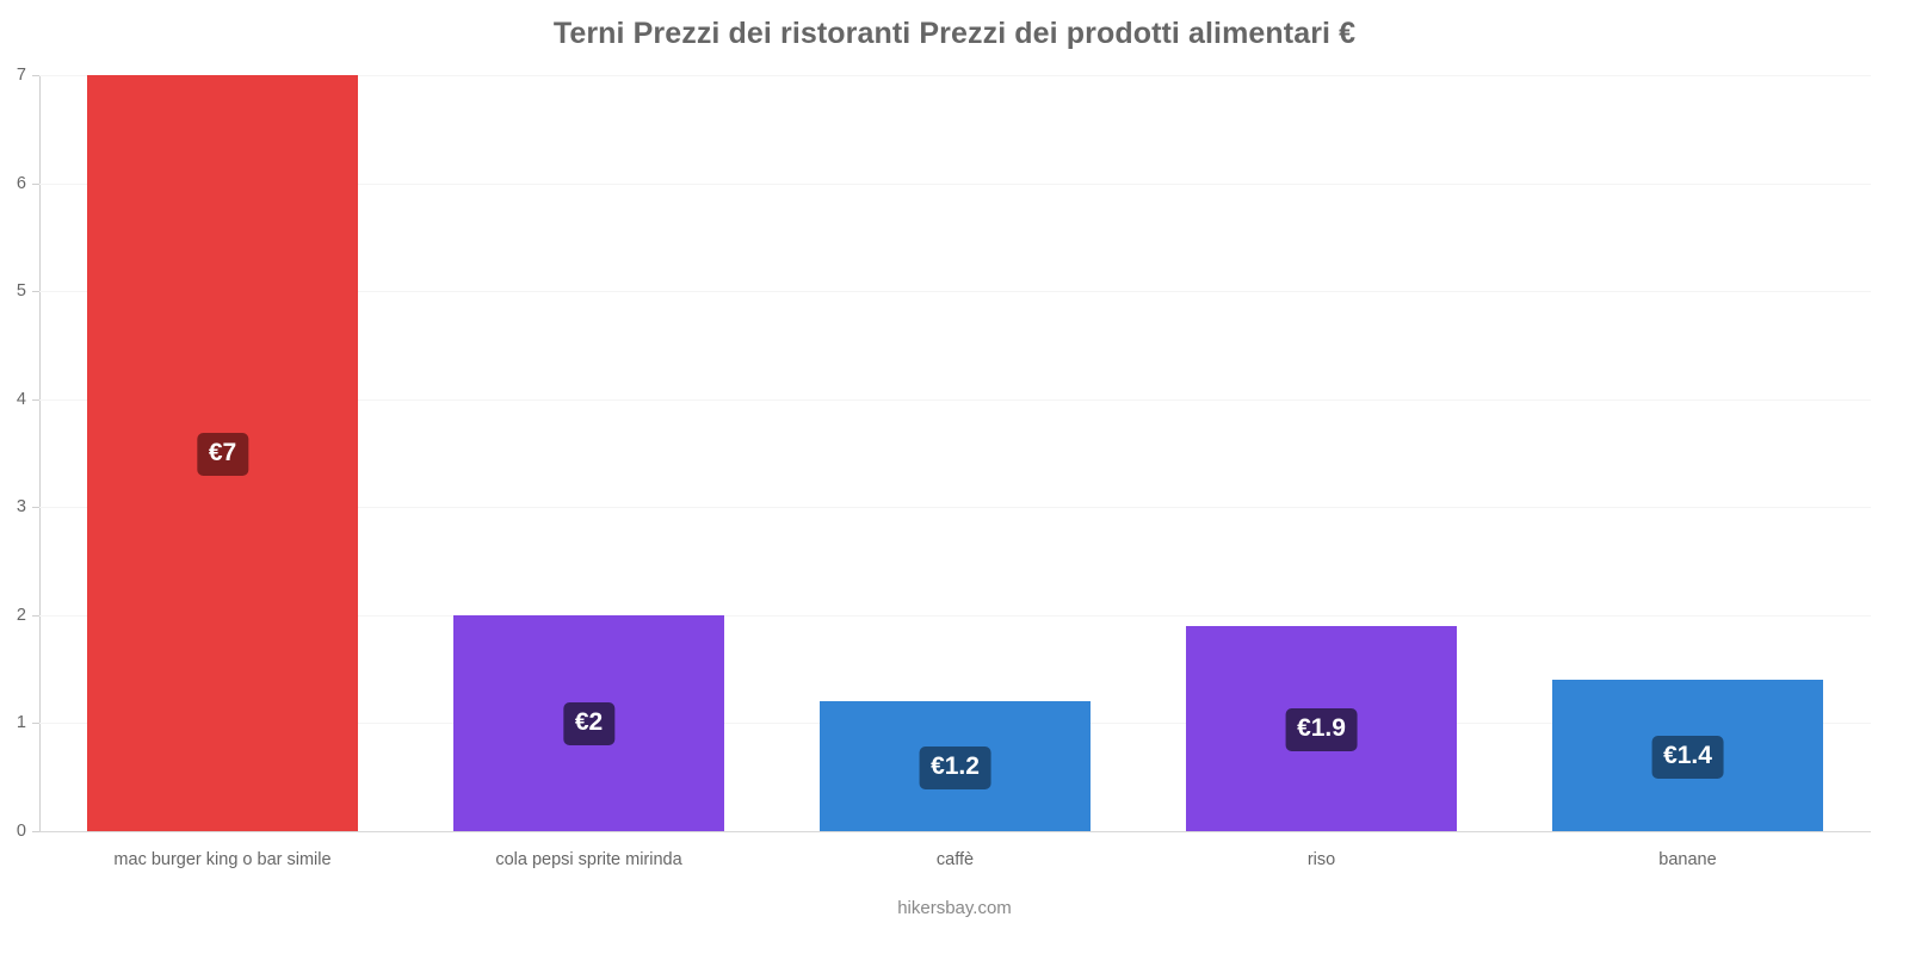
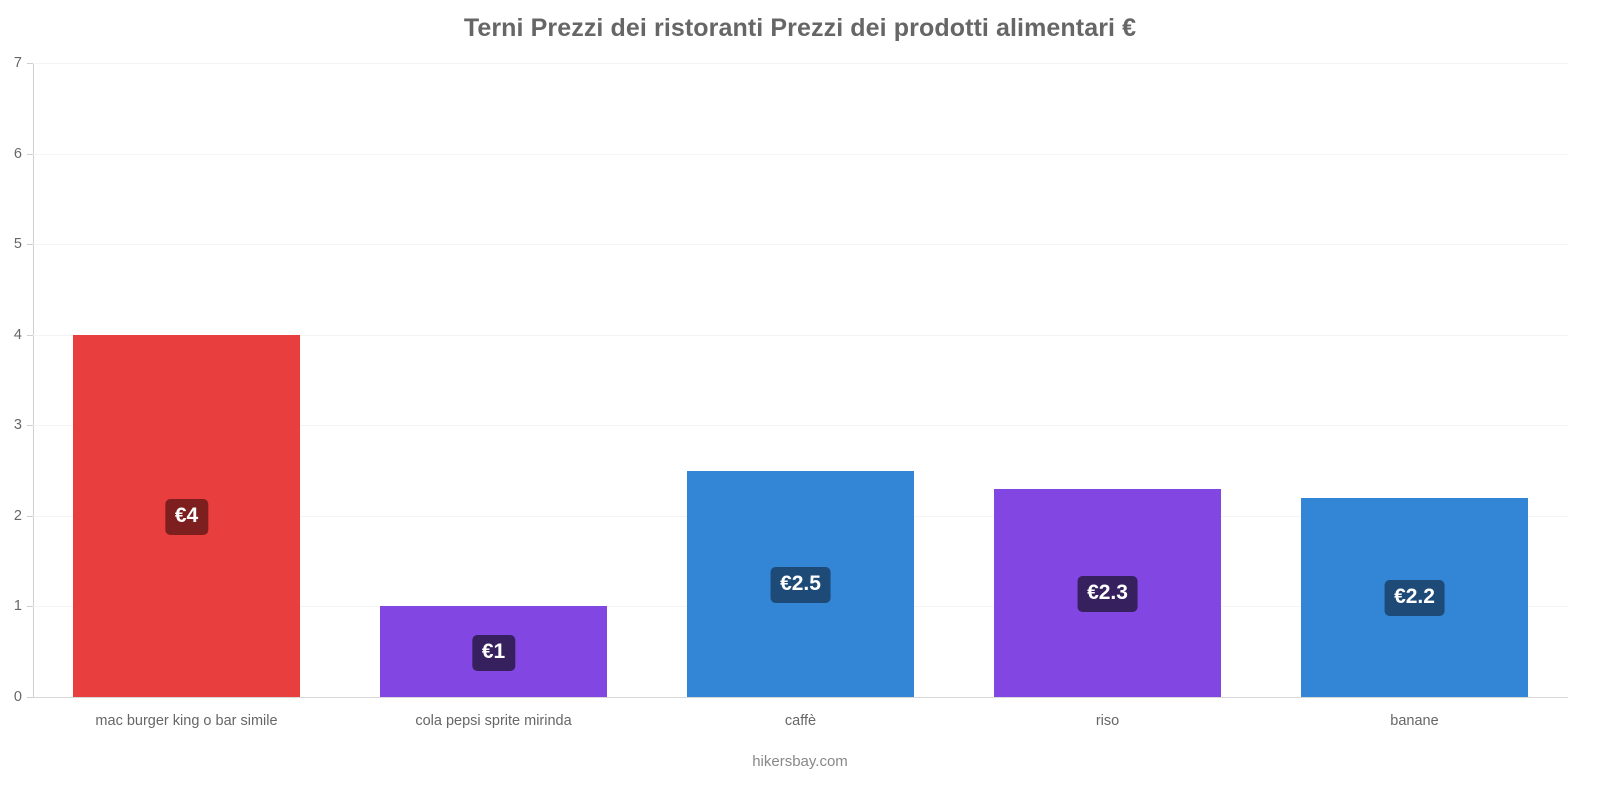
mac burger king o bar simile: €7 -> €4
cola pepsi sprite mirinda: €2 -> €1
caffè: €1.2 -> €2.5
riso: €1.9 -> €2.3
banane: €1.4 -> €2.2
